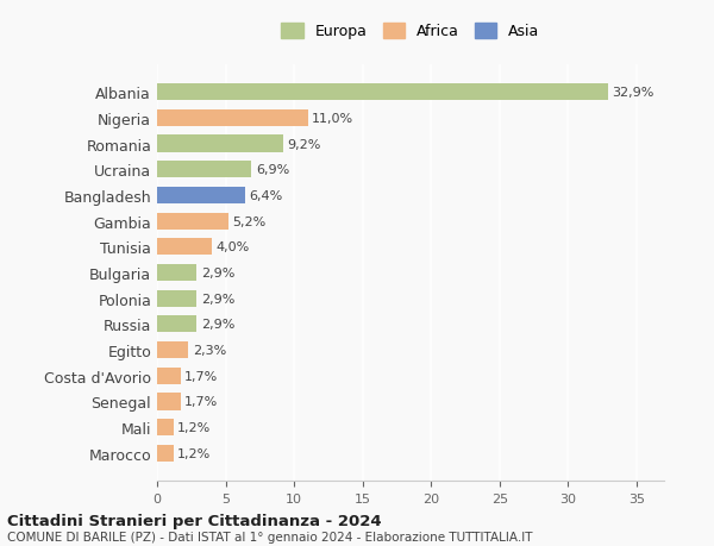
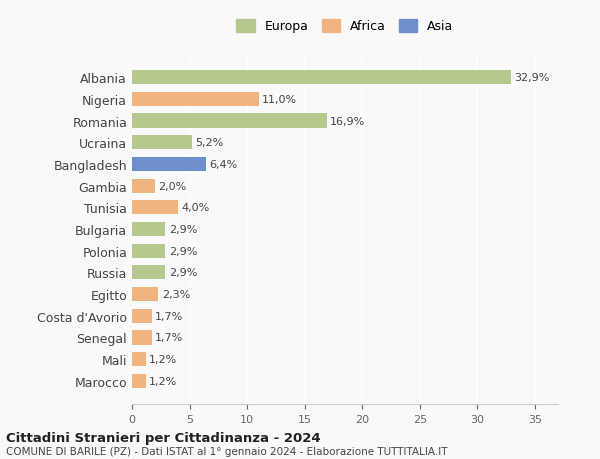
Romania: 9,2% -> 16,9%
Ucraina: 6,9% -> 5,2%
Gambia: 5,2% -> 2,0%
